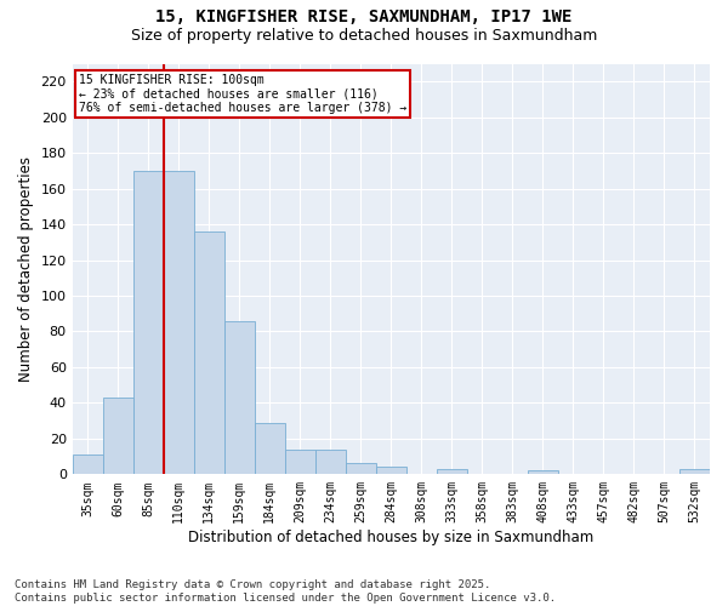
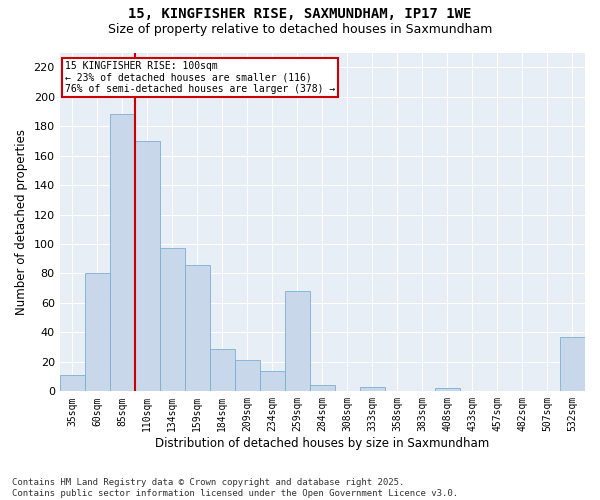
60sqm: 43 -> 80
85sqm: 170 -> 188
134sqm: 136 -> 97
209sqm: 14 -> 21
259sqm: 6 -> 68
532sqm: 3 -> 37
